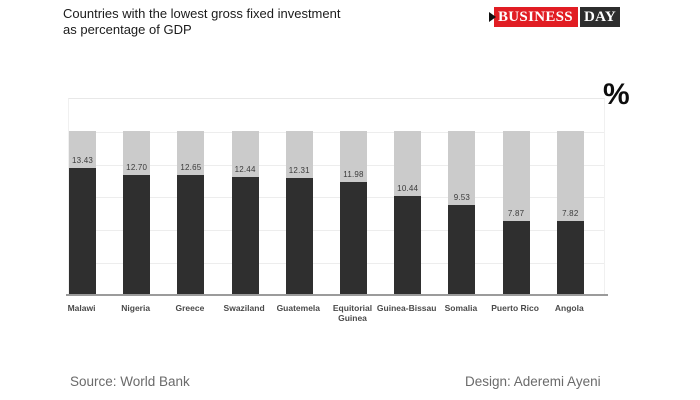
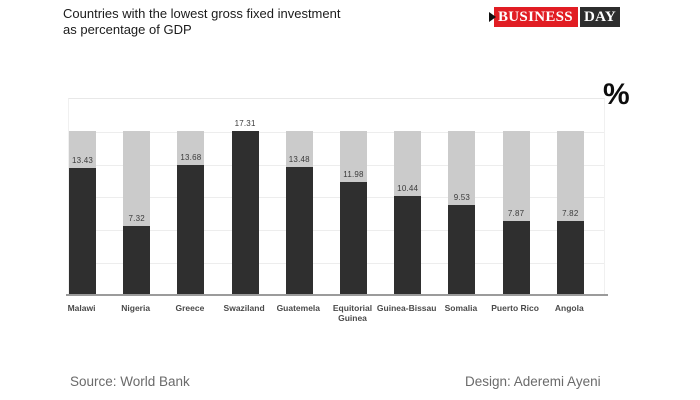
Nigeria: 12.70 -> 7.32
Greece: 12.65 -> 13.68
Swaziland: 12.44 -> 17.31
Guatemela: 12.31 -> 13.48
